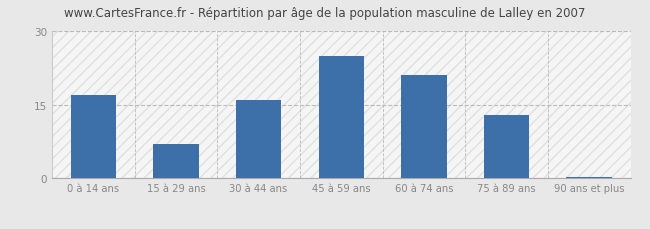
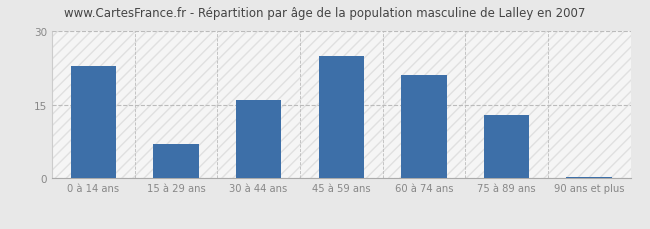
0 à 14 ans: 17.0 -> 23.0
